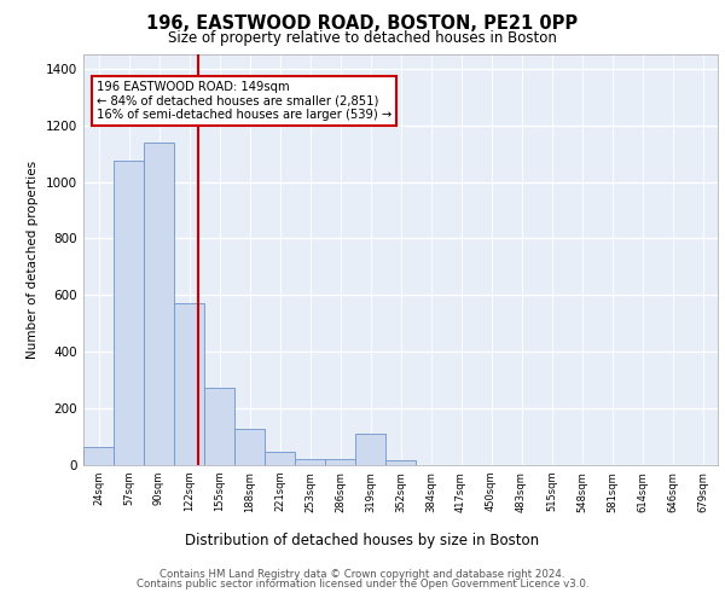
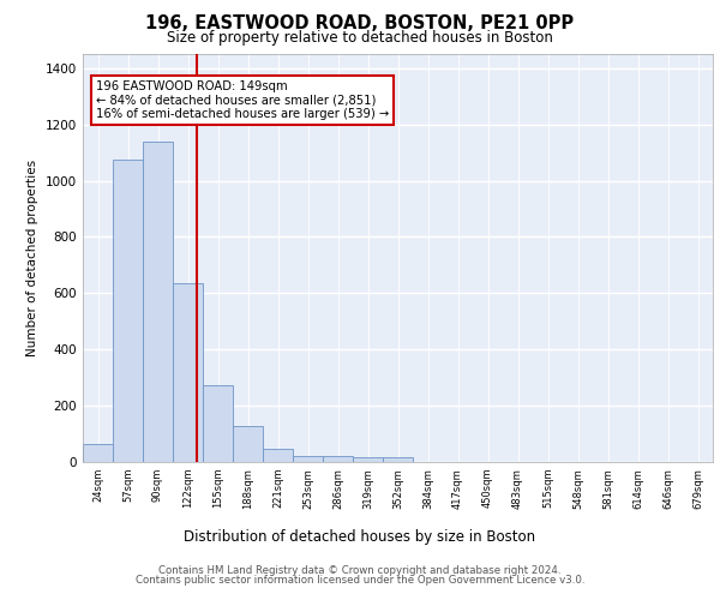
122sqm: 570 -> 635
319sqm: 110 -> 15
